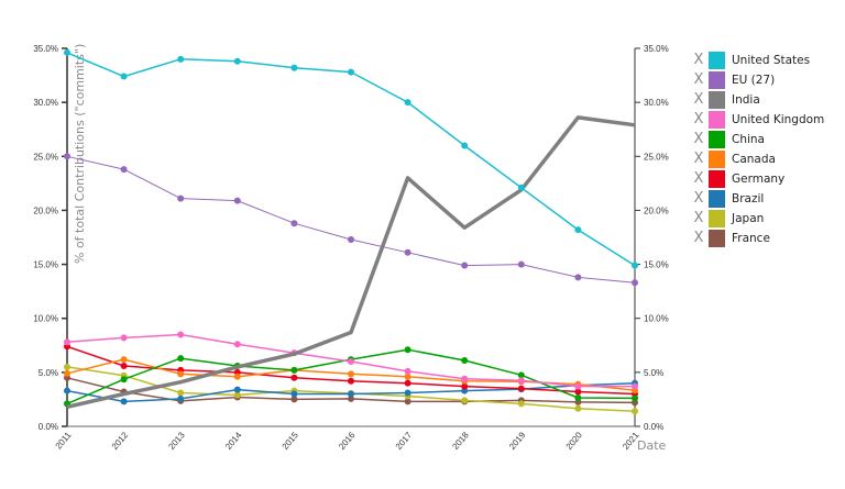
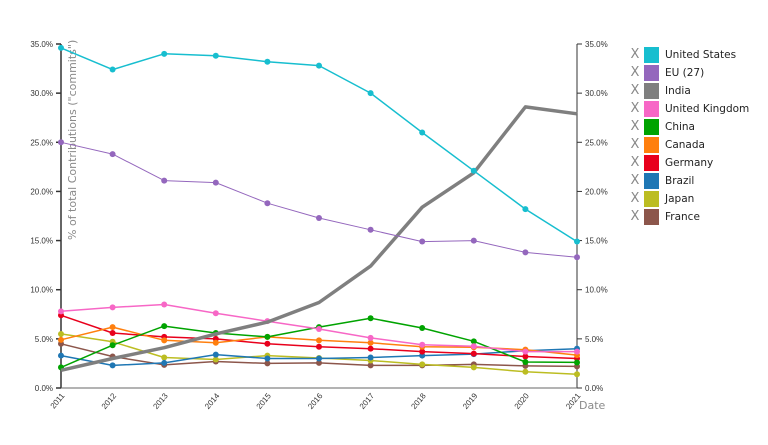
India/2017: 23% -> 12%
